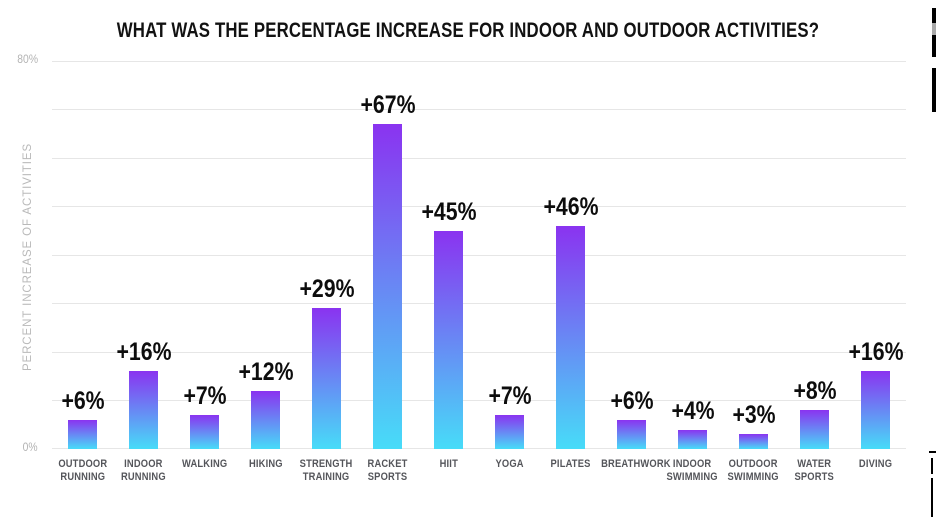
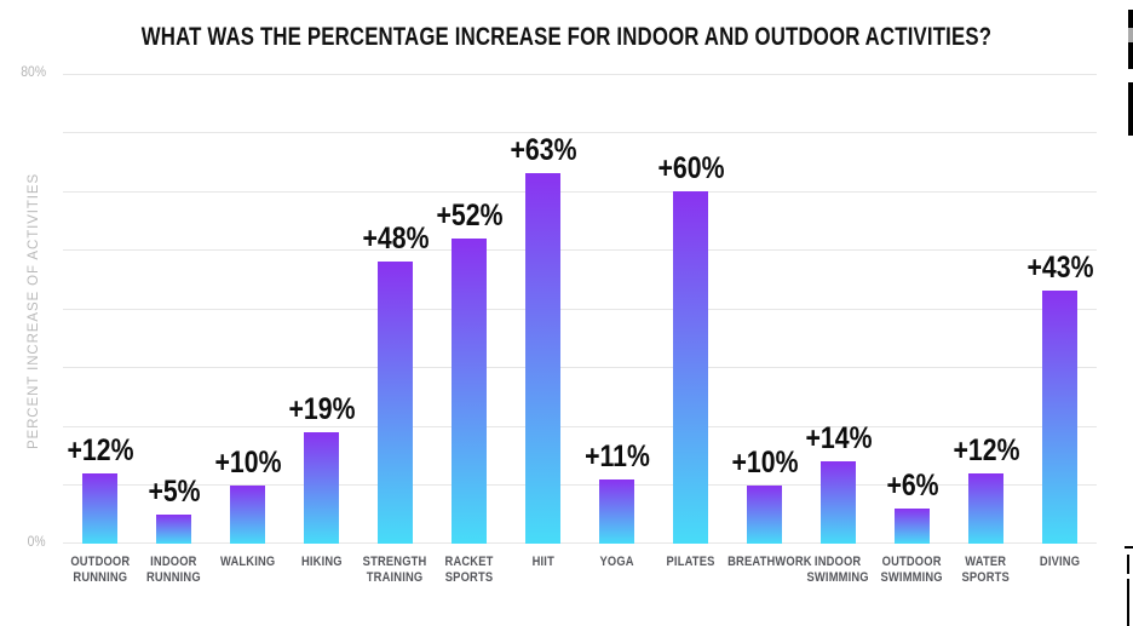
OUTDOOR RUNNING: +6% -> +12%
INDOOR RUNNING: +16% -> +5%
WALKING: +7% -> +10%
HIKING: +12% -> +19%
STRENGTH TRAINING: +29% -> +48%
RACKET SPORTS: +67% -> +52%
HIIT: +45% -> +63%
YOGA: +7% -> +11%
PILATES: +46% -> +60%
BREATHWORK: +6% -> +10%
INDOOR SWIMMING: +4% -> +14%
OUTDOOR SWIMMING: +3% -> +6%
WATER SPORTS: +8% -> +12%
DIVING: +16% -> +43%
